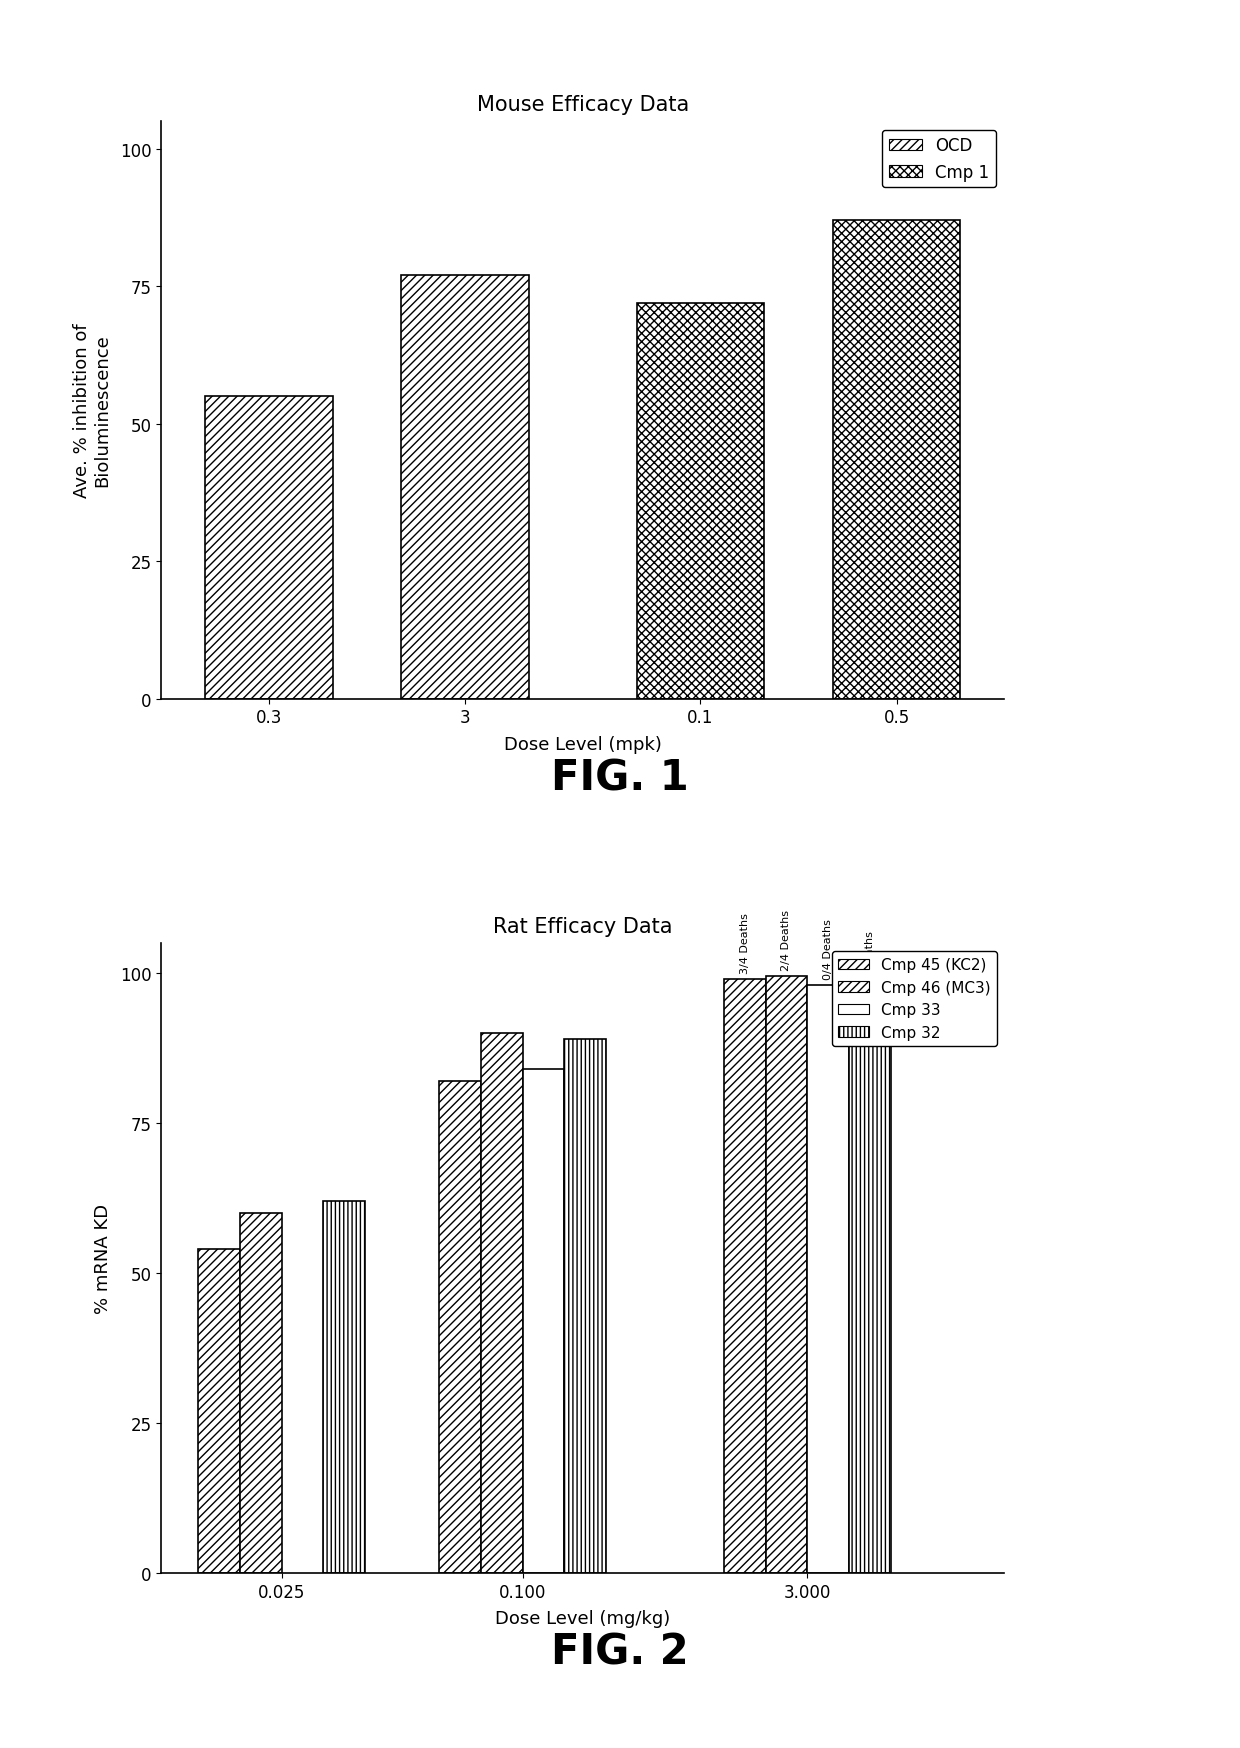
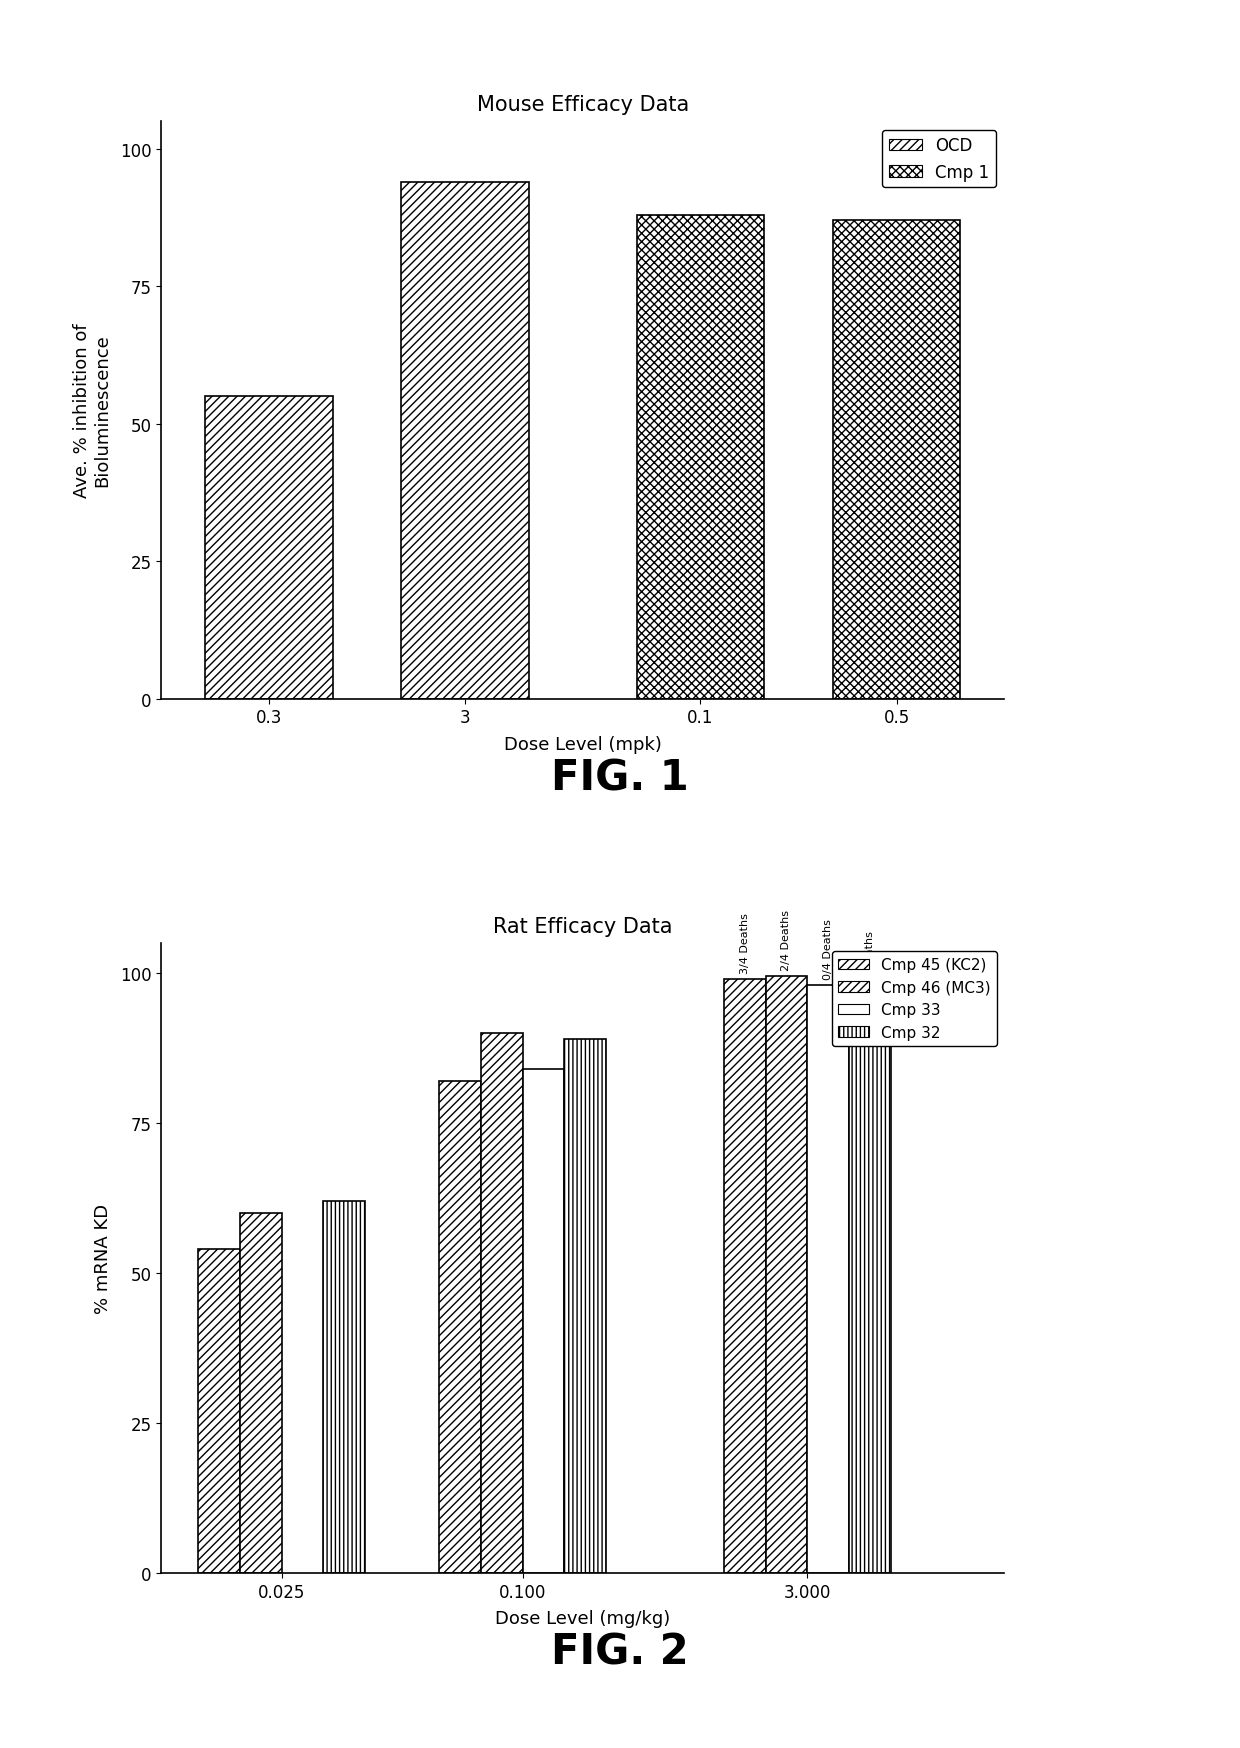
Mouse Efficacy Data/3: 77 -> 94
Mouse Efficacy Data/0.1: 72 -> 88
